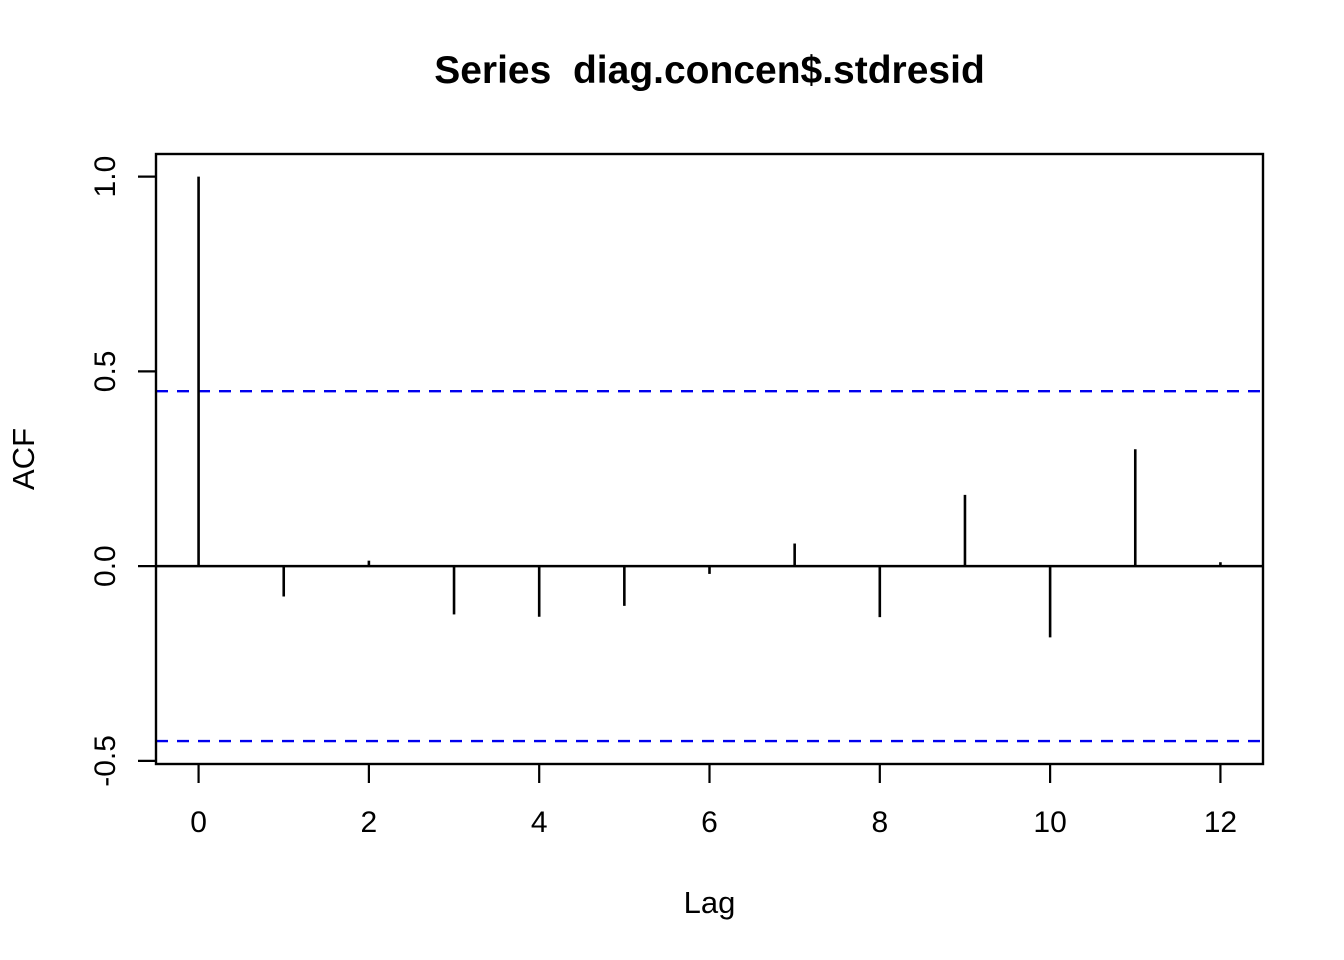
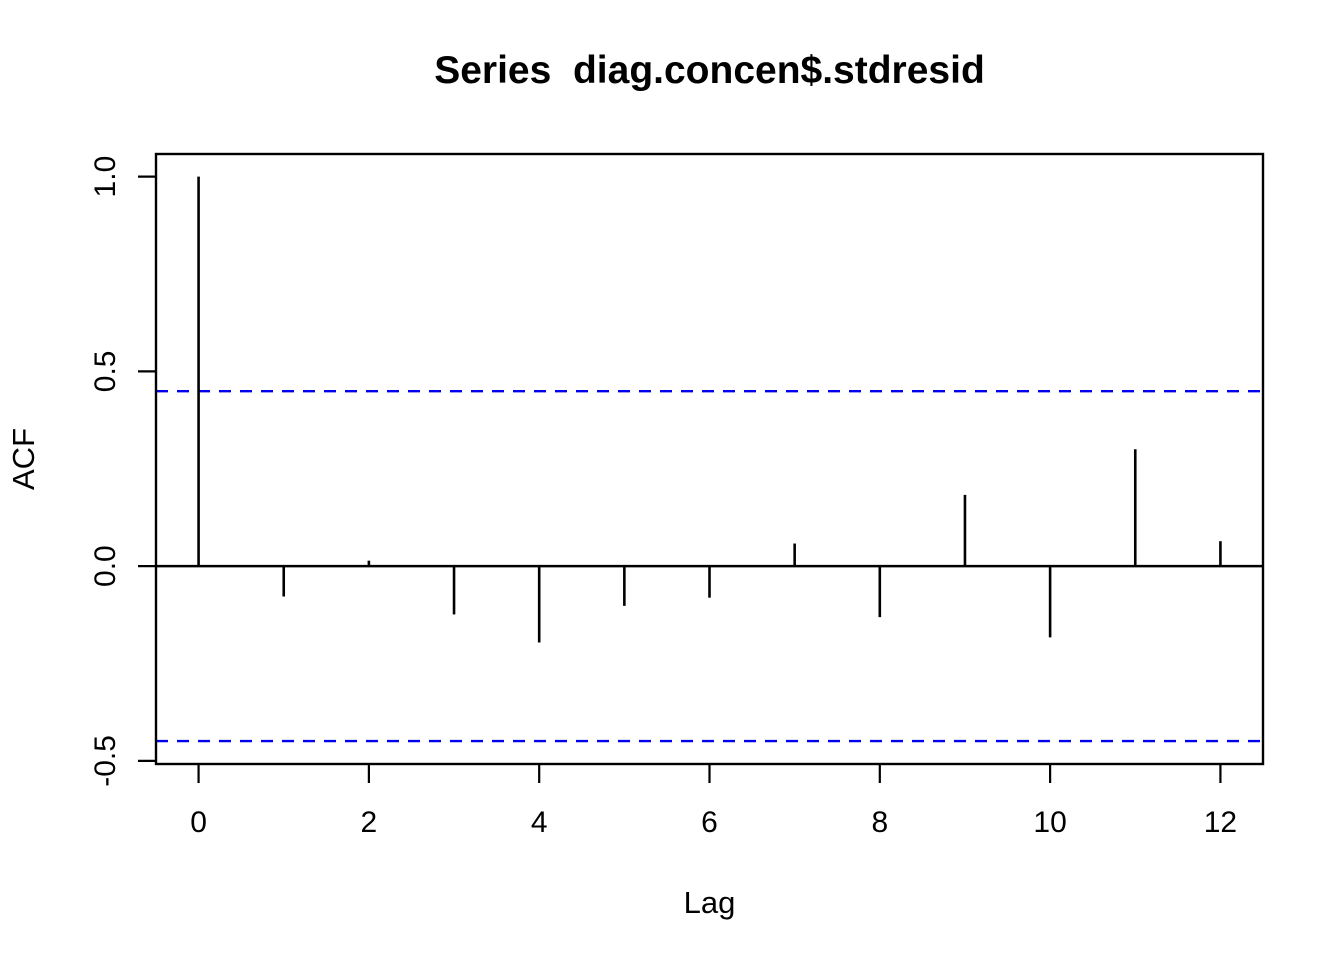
4: -0.13 -> -0.20
6: -0.02 -> -0.08
12: 0.01 -> 0.06
